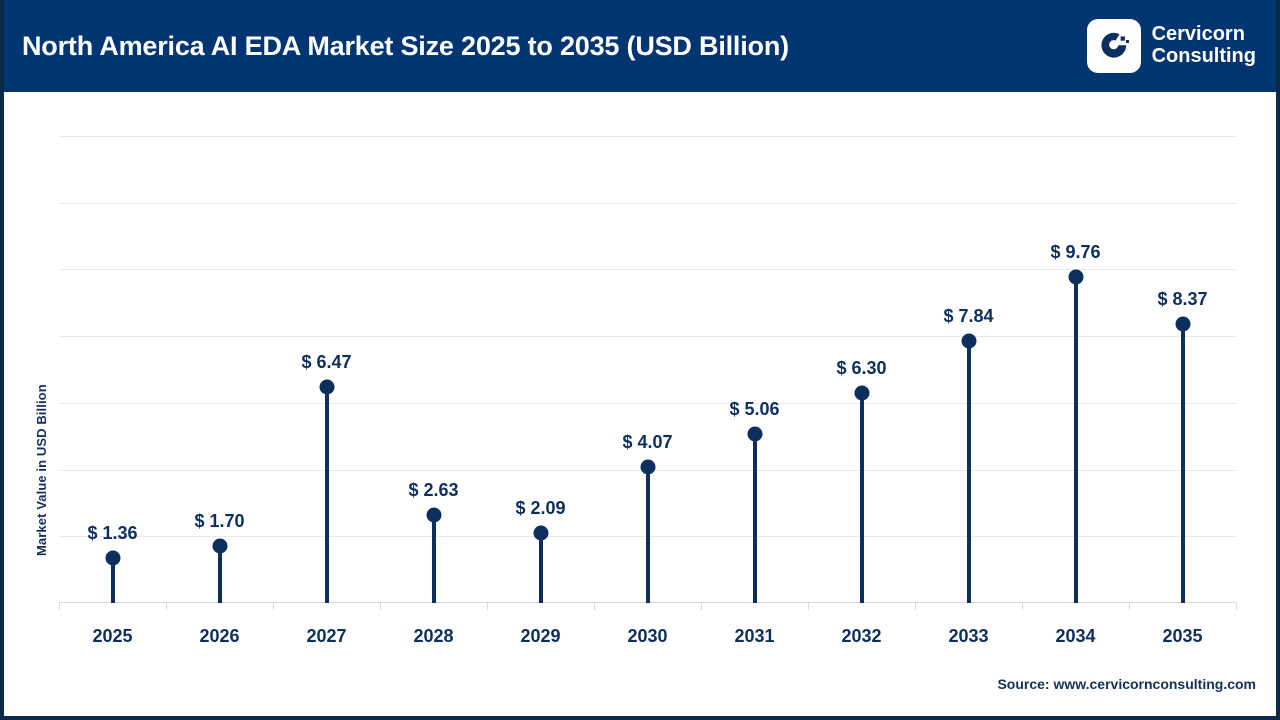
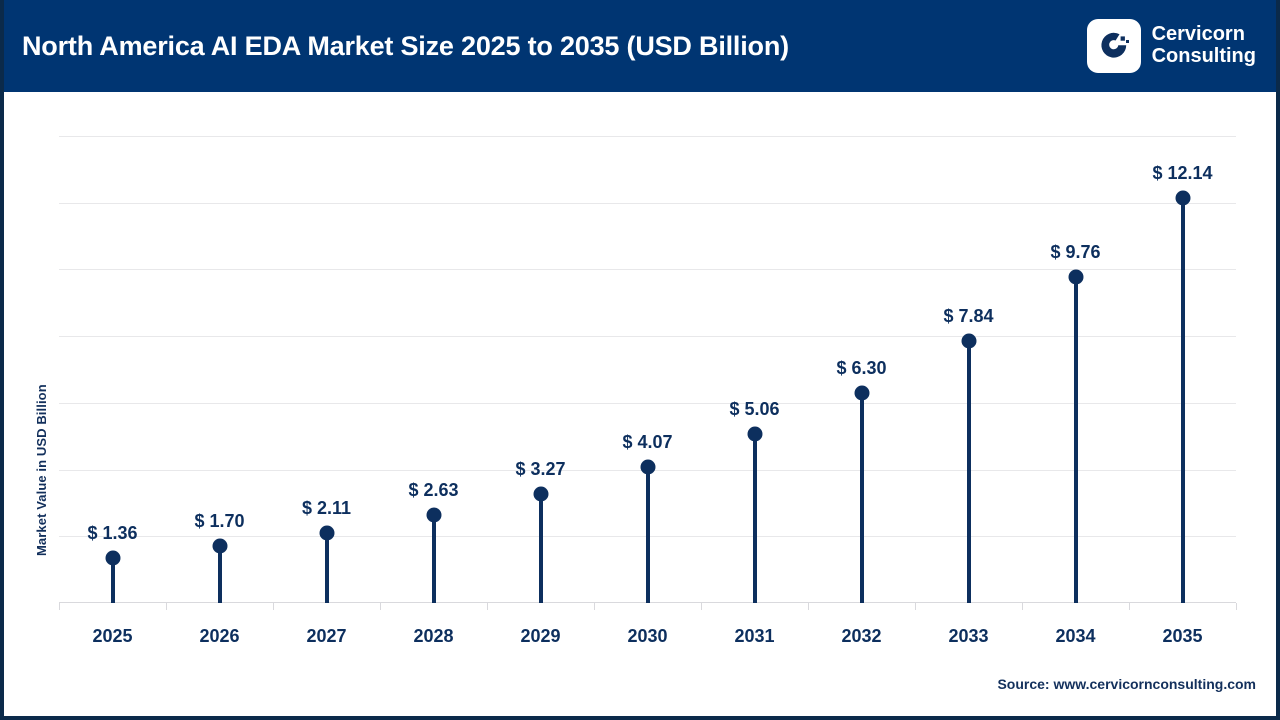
2027: 6.47 -> 2.11
2029: 2.09 -> 3.27
2035: 8.37 -> 12.14
